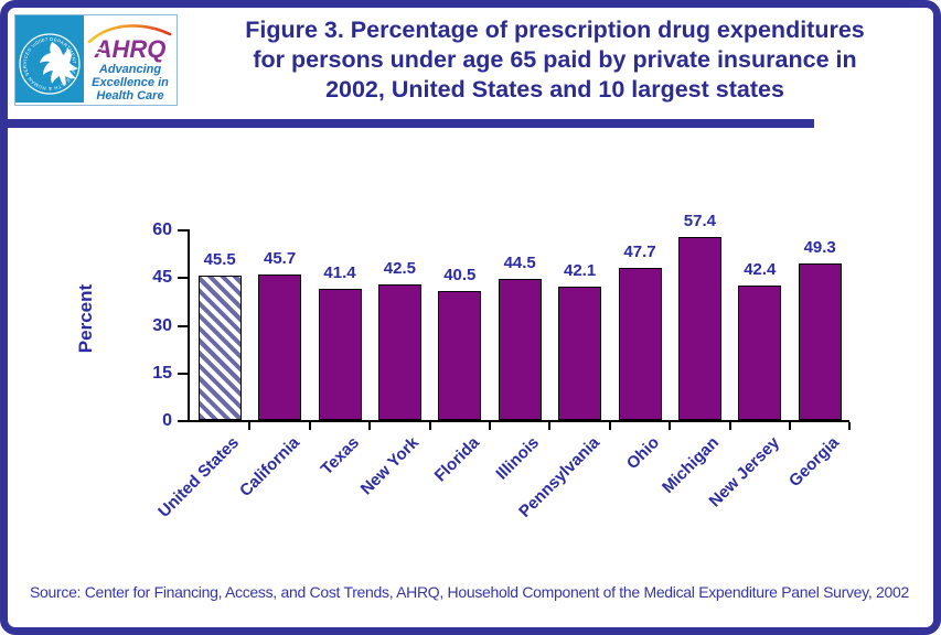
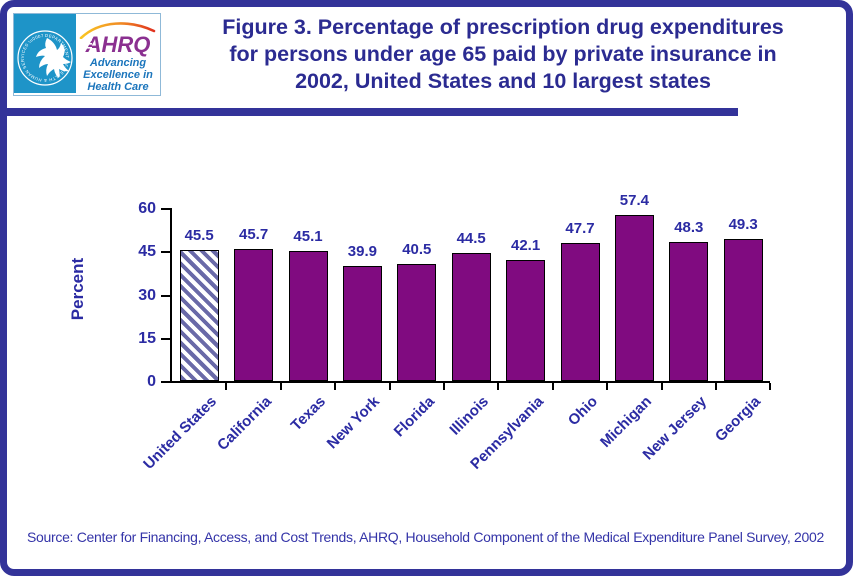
Texas: 41.4 -> 45.1
New York: 42.5 -> 39.9
New Jersey: 42.4 -> 48.3
